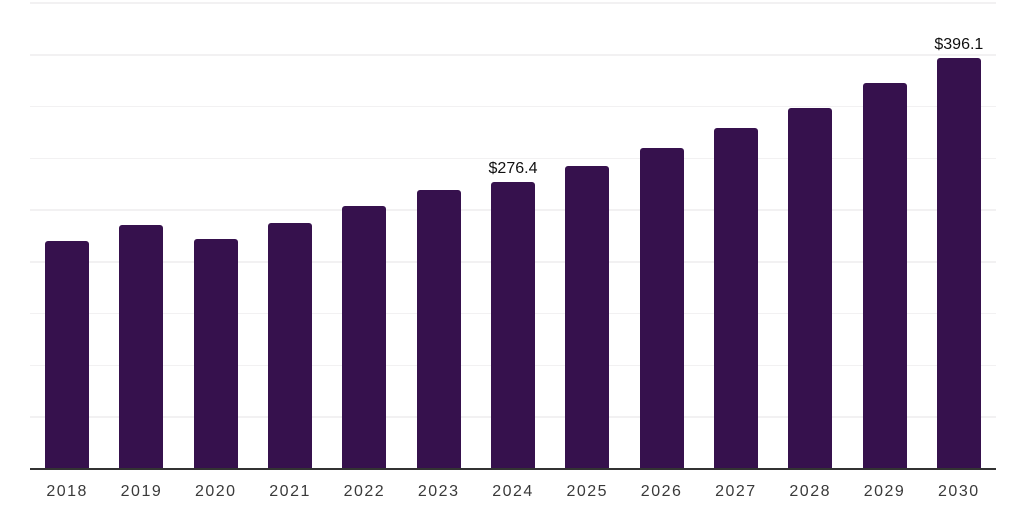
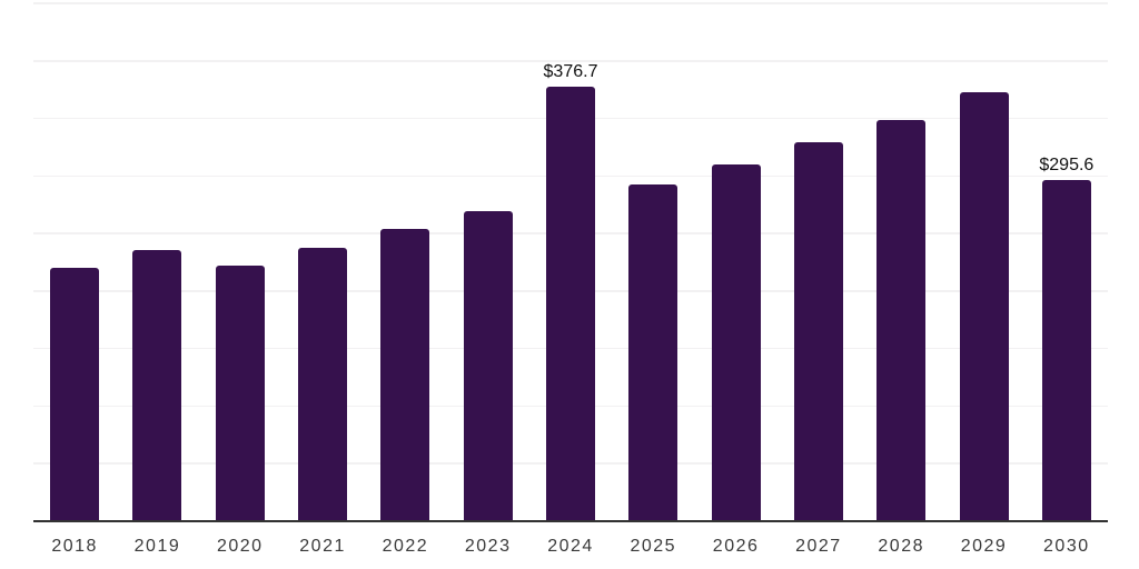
2024: $276.4 -> $376.7
2030: $396.1 -> $295.6
